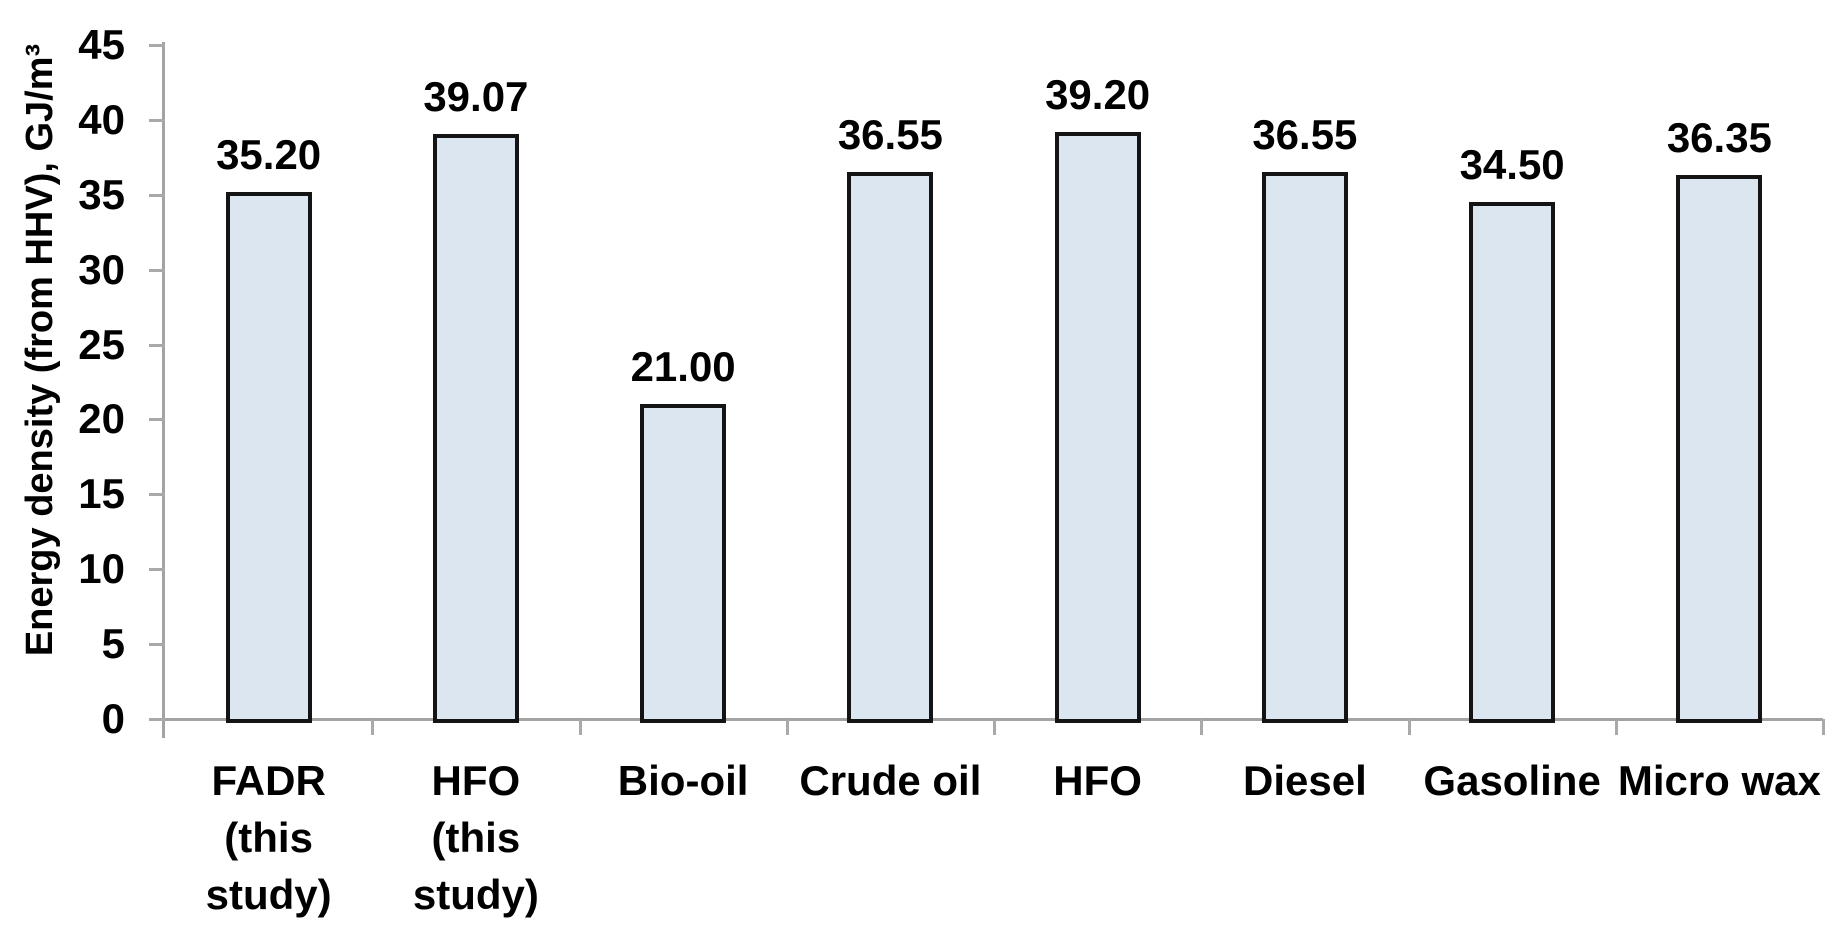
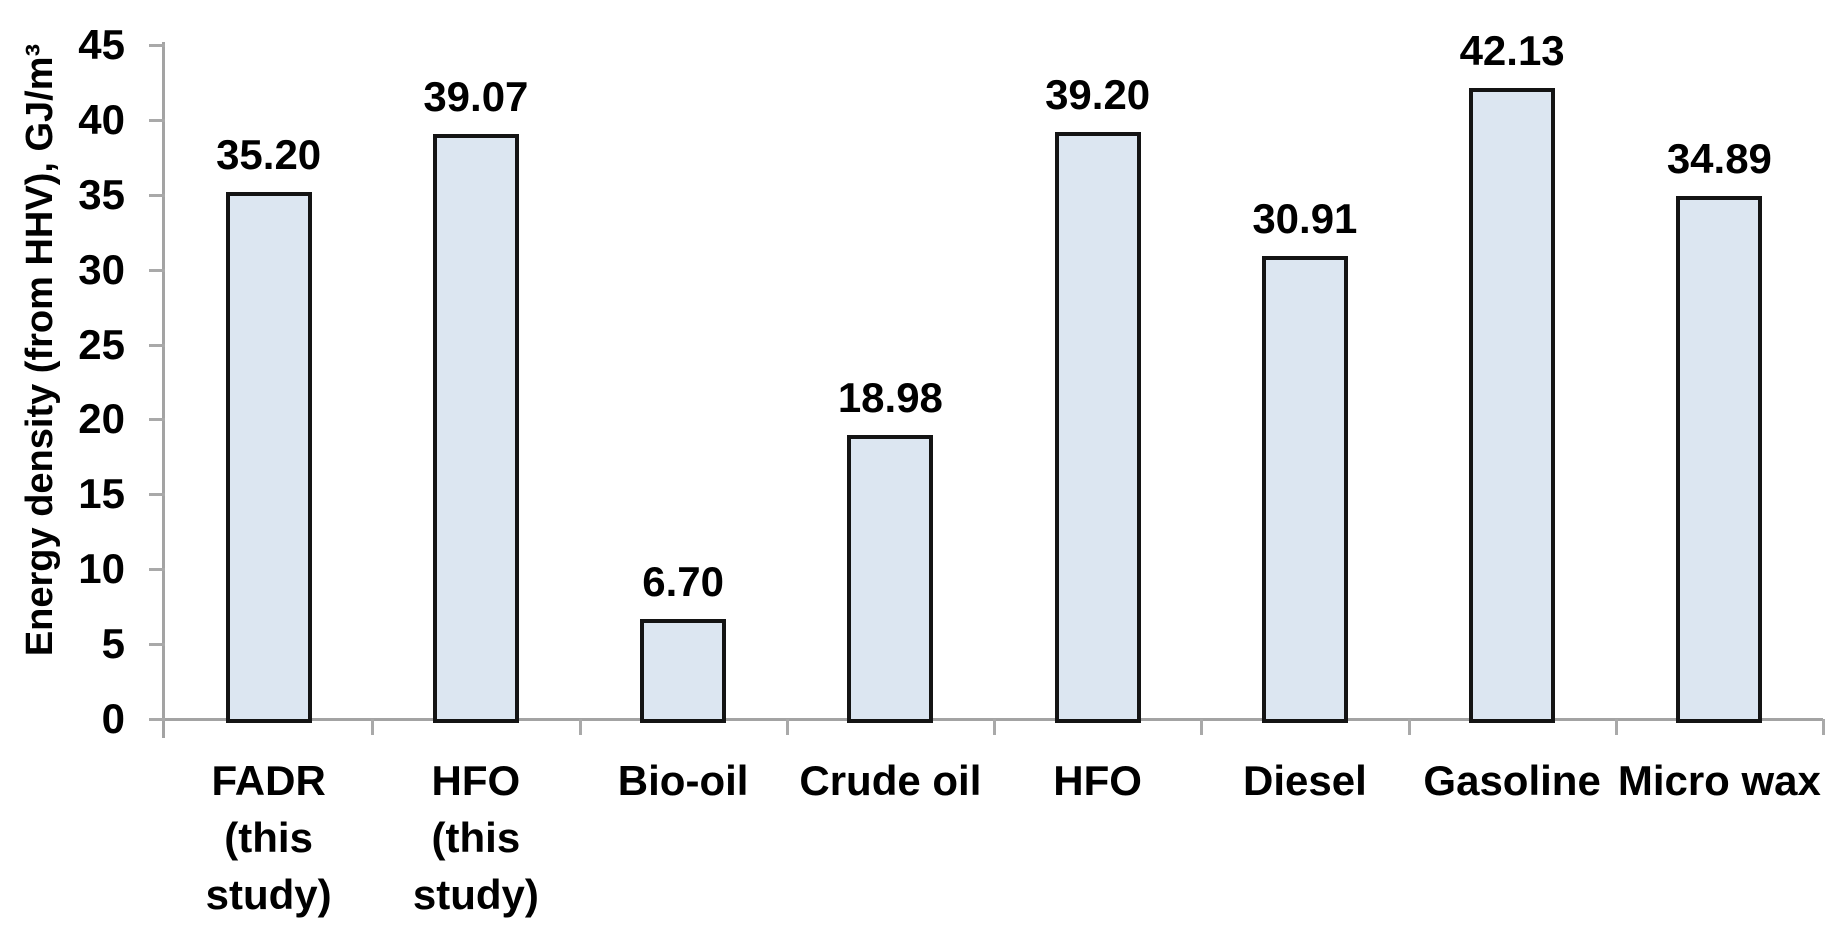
Bio-oil: 21.00 -> 6.70
Crude oil: 36.55 -> 18.98
Diesel: 36.55 -> 30.91
Gasoline: 34.50 -> 42.13
Micro wax: 36.35 -> 34.89
